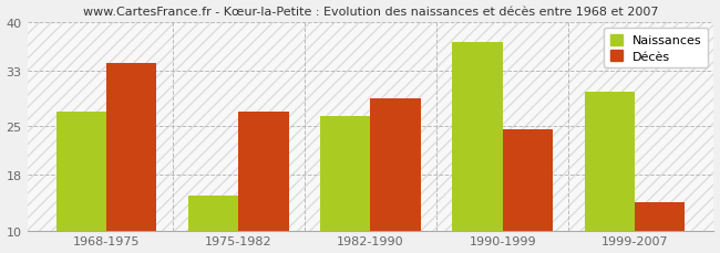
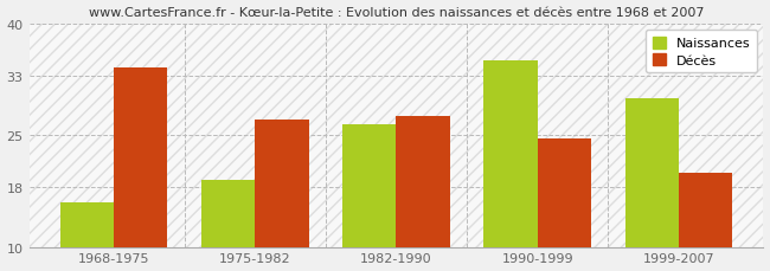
Naissances/1968-1975: 27.0 -> 16.0
Naissances/1975-1982: 15.0 -> 19.0
Décès/1982-1990: 29.0 -> 27.5
Naissances/1990-1999: 37.0 -> 35.0
Décès/1999-2007: 14.0 -> 20.0
